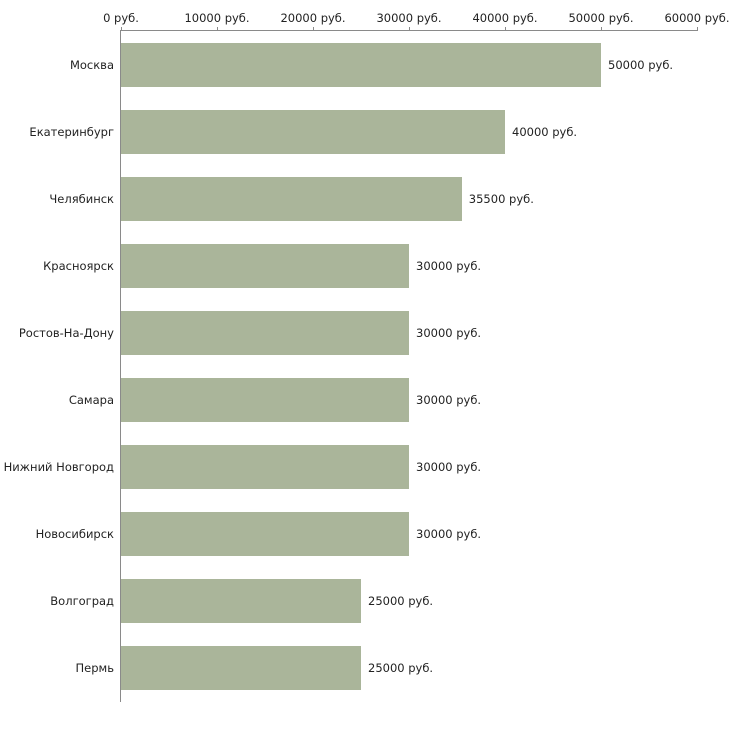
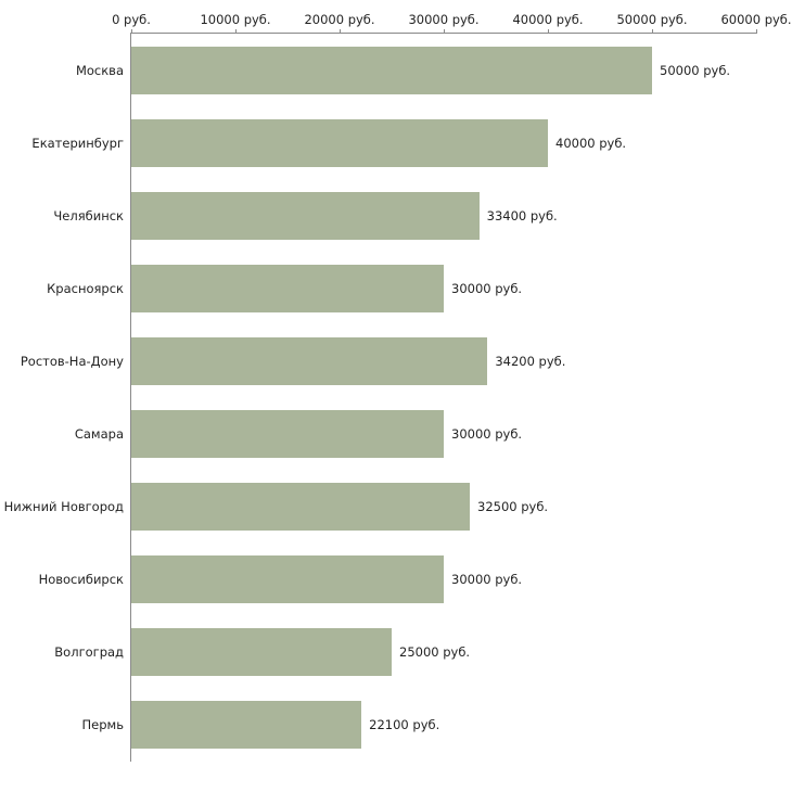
Челябинск: 35500 -> 33400
Ростов-На-Дону: 30000 -> 34200
Нижний Новгород: 30000 -> 32500
Пермь: 25000 -> 22100
